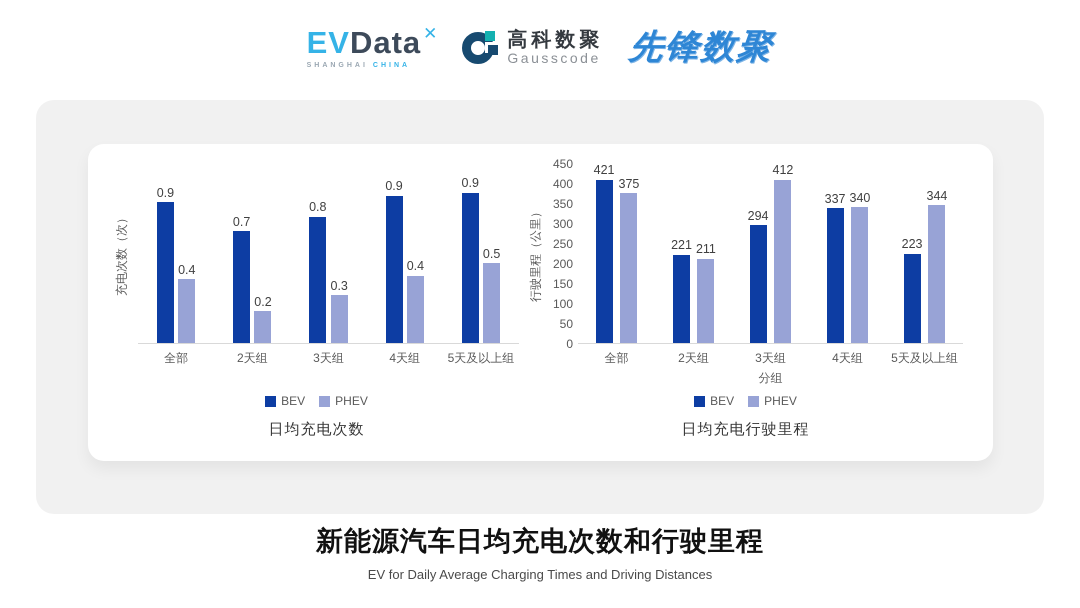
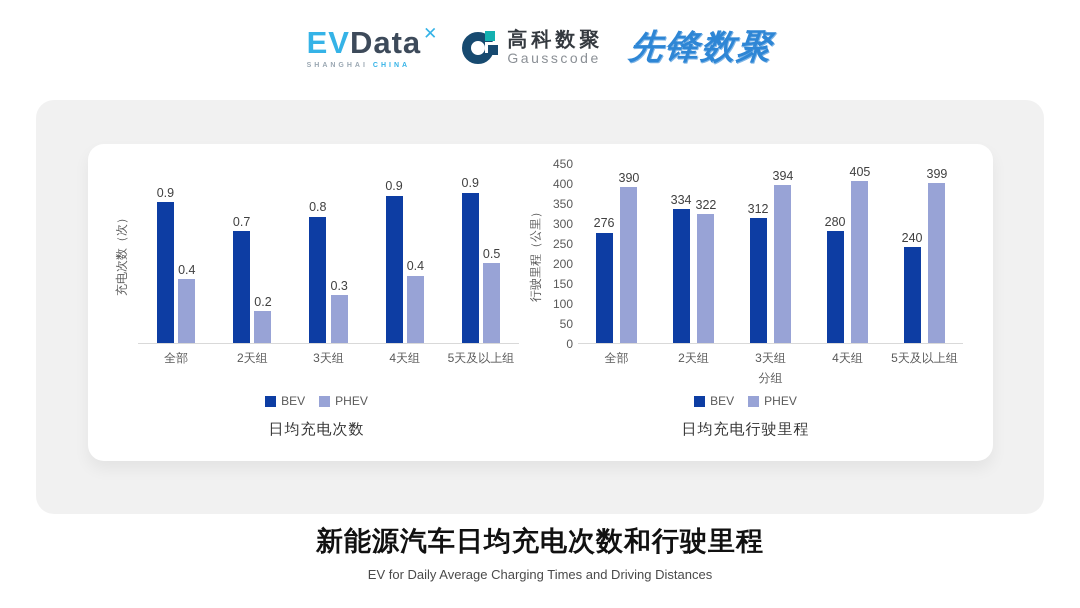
日均充电行驶里程/BEV/全部: 421 -> 276
日均充电行驶里程/PHEV/全部: 375 -> 390
日均充电行驶里程/BEV/2天组: 221 -> 334
日均充电行驶里程/PHEV/2天组: 211 -> 322
日均充电行驶里程/BEV/3天组: 294 -> 312
日均充电行驶里程/PHEV/3天组: 412 -> 394
日均充电行驶里程/BEV/4天组: 337 -> 280
日均充电行驶里程/PHEV/4天组: 340 -> 405
日均充电行驶里程/BEV/5天及以上组: 223 -> 240
日均充电行驶里程/PHEV/5天及以上组: 344 -> 399
